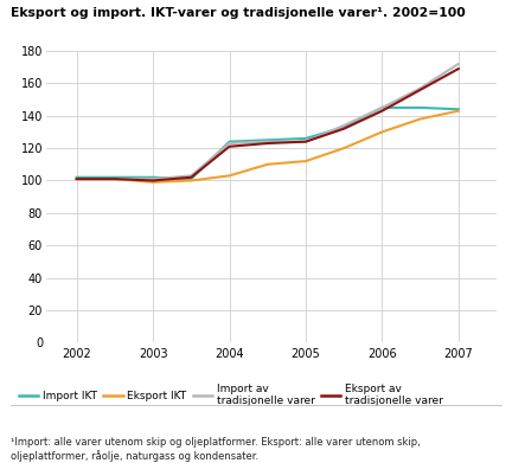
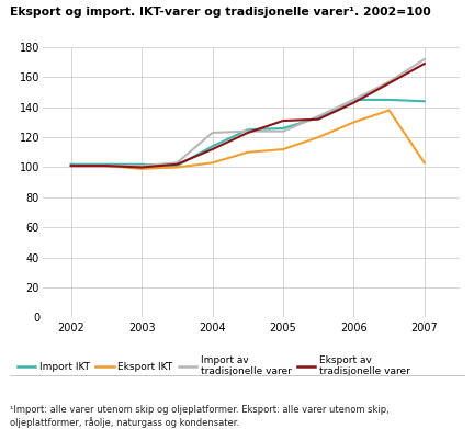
Import IKT/2004: 124 -> 114
Eksport av tradisjonelle varer/2004: 121 -> 112
Eksport av tradisjonelle varer/2005: 124 -> 131
Eksport IKT/2007: 143 -> 103
